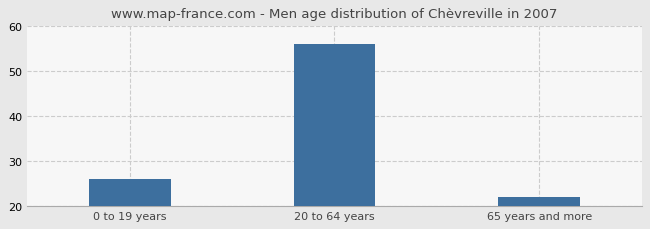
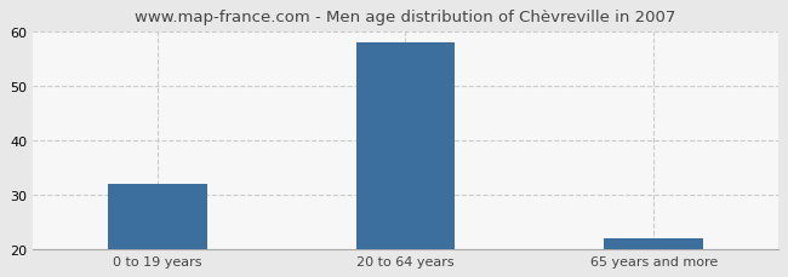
0 to 19 years: 26 -> 32
20 to 64 years: 56 -> 58
